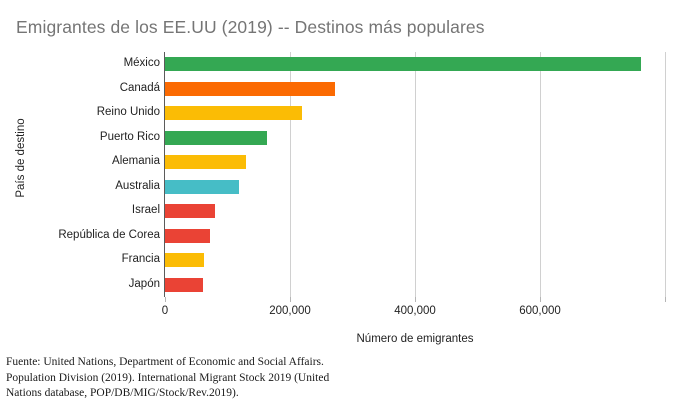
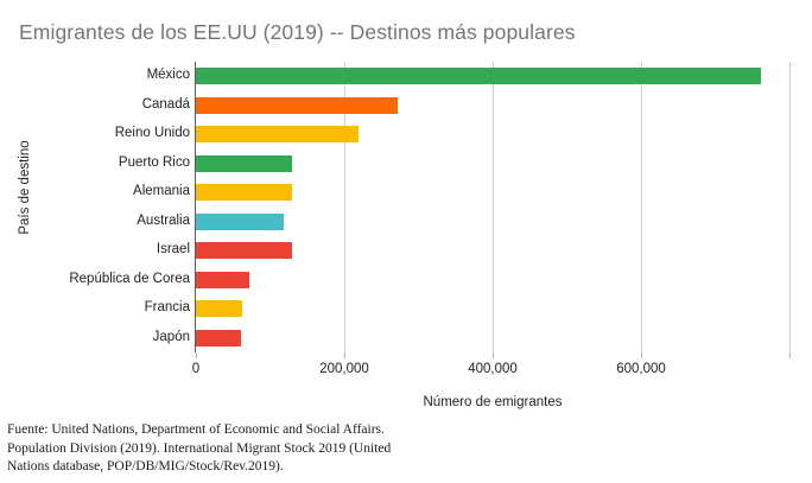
Puerto Rico: 160000 -> 130000
Israel: 80000 -> 130000
